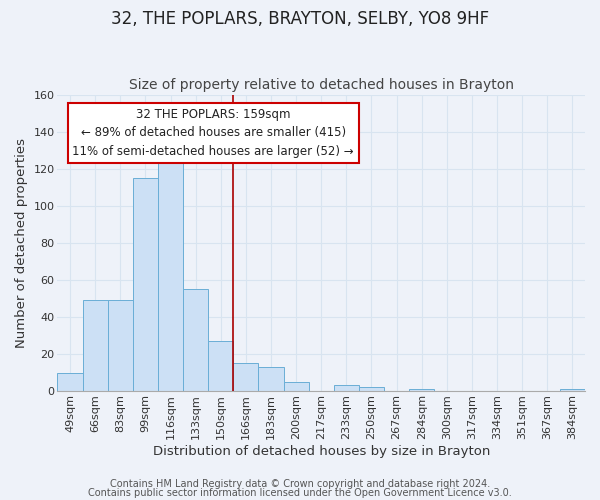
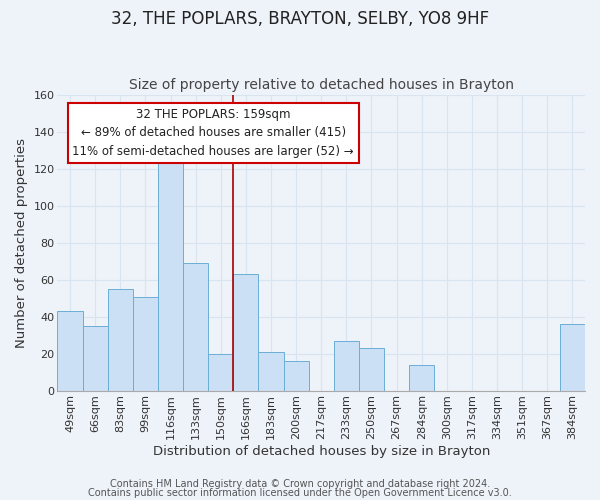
49sqm: 10 -> 43
66sqm: 49 -> 35
83sqm: 49 -> 55
99sqm: 115 -> 51
133sqm: 55 -> 69
150sqm: 27 -> 20
166sqm: 15 -> 63
183sqm: 13 -> 21
200sqm: 5 -> 16
233sqm: 3 -> 27
250sqm: 2 -> 23
284sqm: 1 -> 14
384sqm: 1 -> 36
